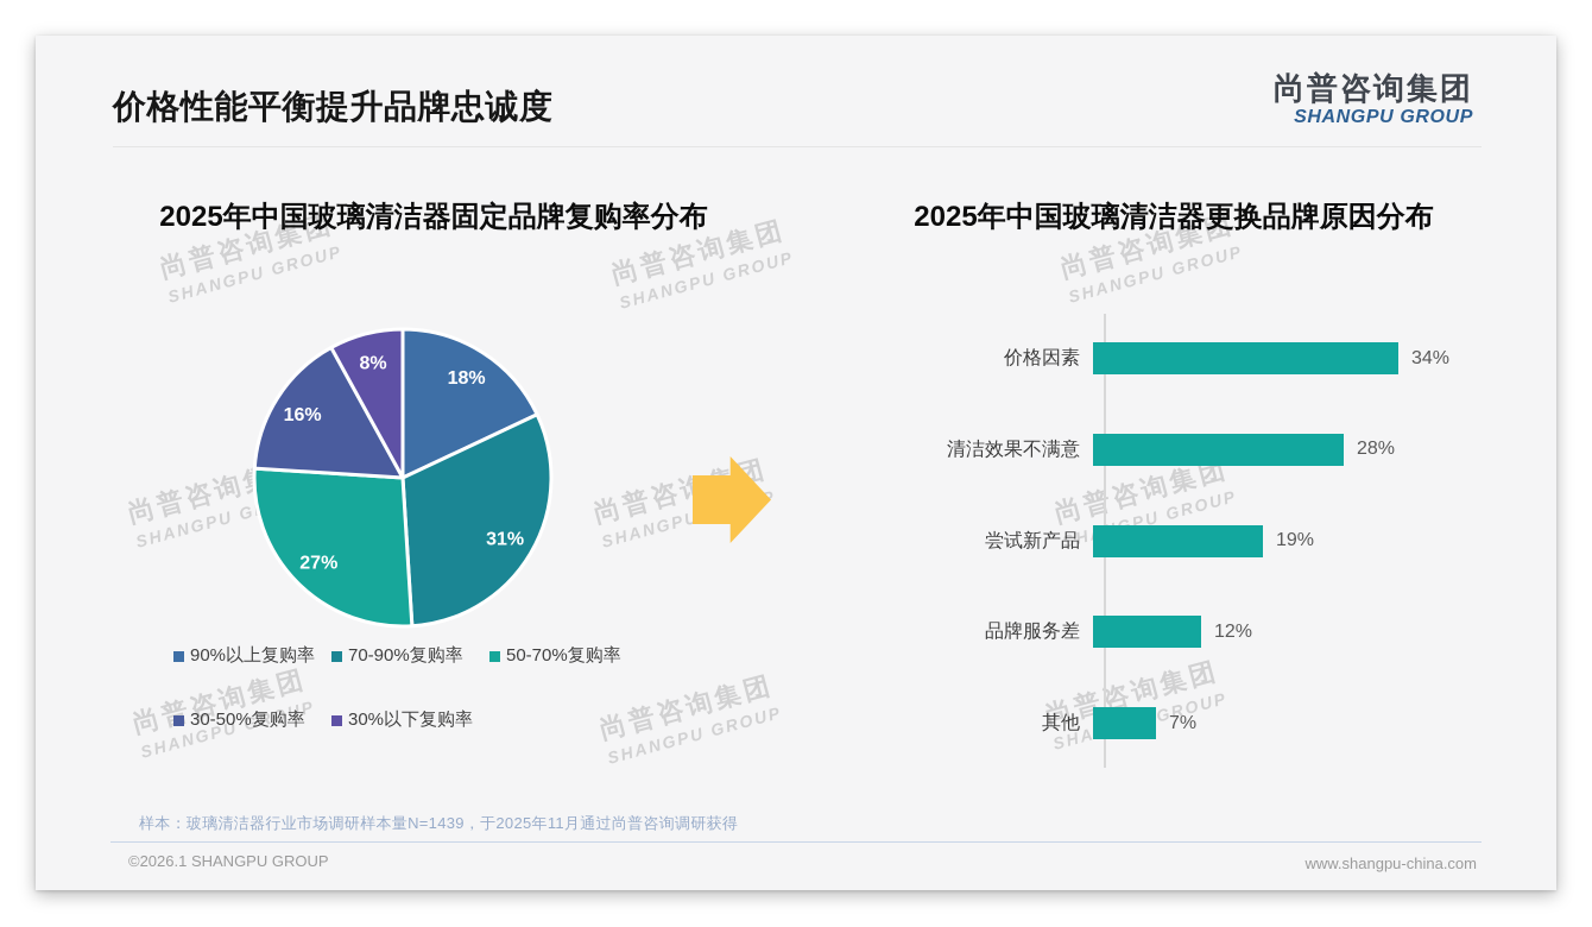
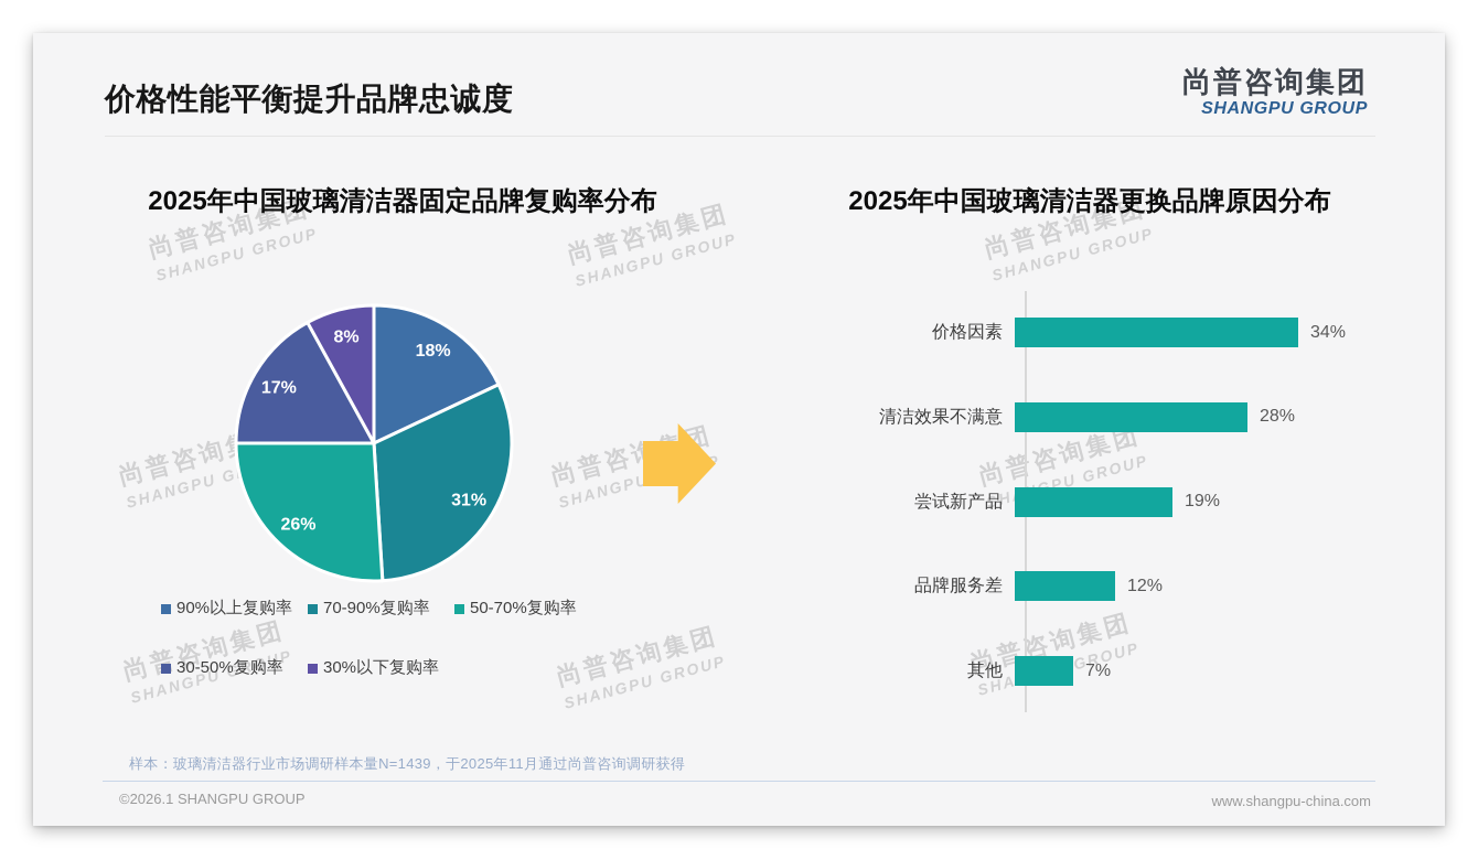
2025年中国玻璃清洁器固定品牌复购率分布/50-70%复购率: 27% -> 26%
2025年中国玻璃清洁器固定品牌复购率分布/30-50%复购率: 16% -> 17%
